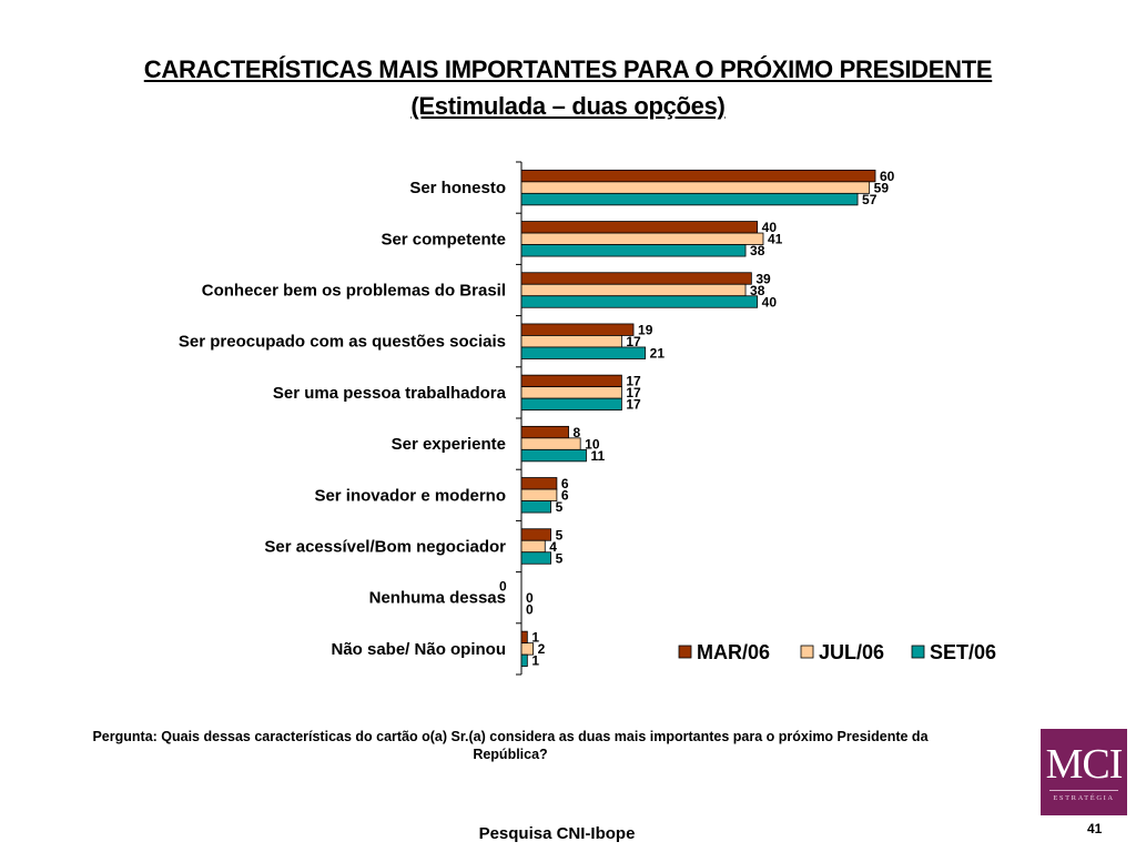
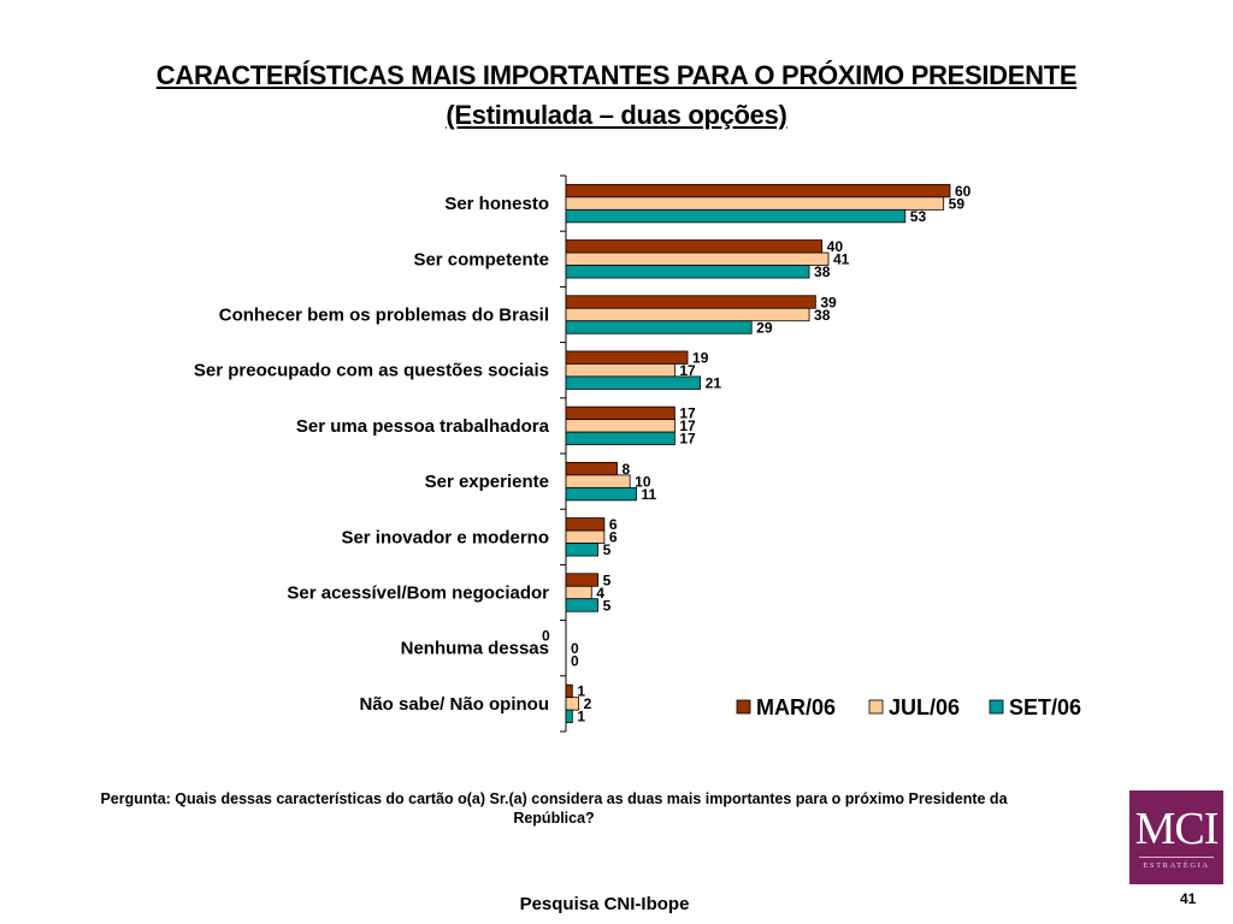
SET/06/Ser honesto: 57 -> 53
SET/06/Conhecer bem os problemas do Brasil: 40 -> 29
